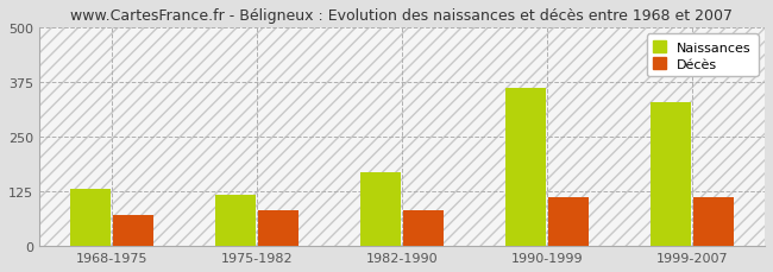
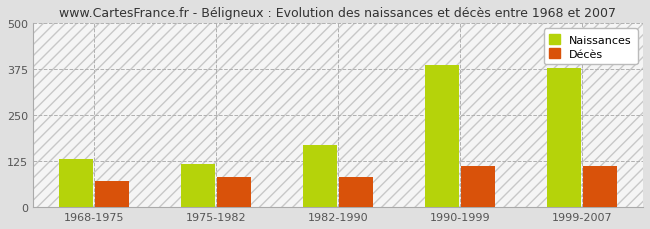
Naissances/1990-1999: 360 -> 385
Naissances/1999-2007: 330 -> 378
